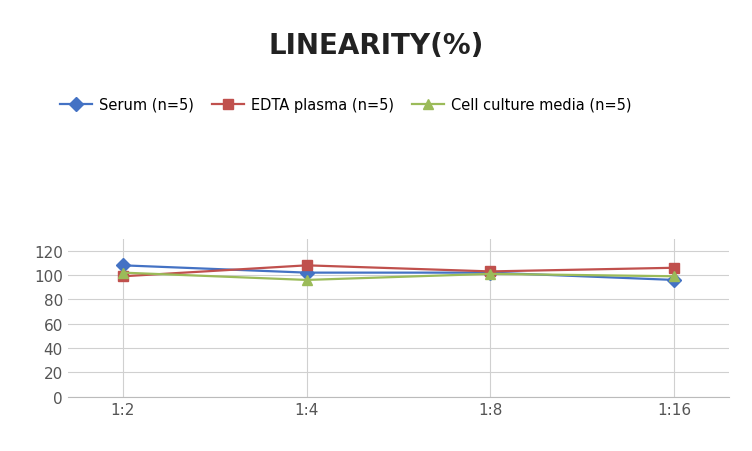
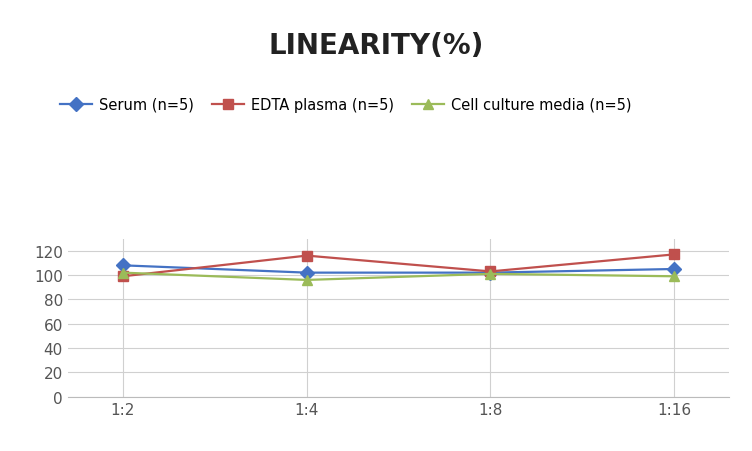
EDTA plasma (n=5)/1:4: 108 -> 116
Serum (n=5)/1:16: 96 -> 105
EDTA plasma (n=5)/1:16: 106 -> 117
